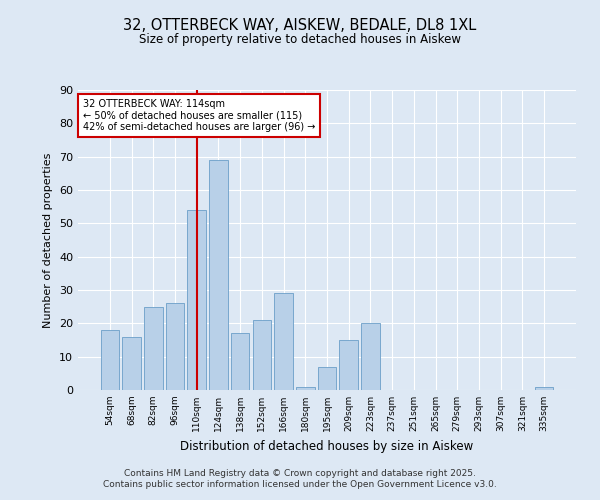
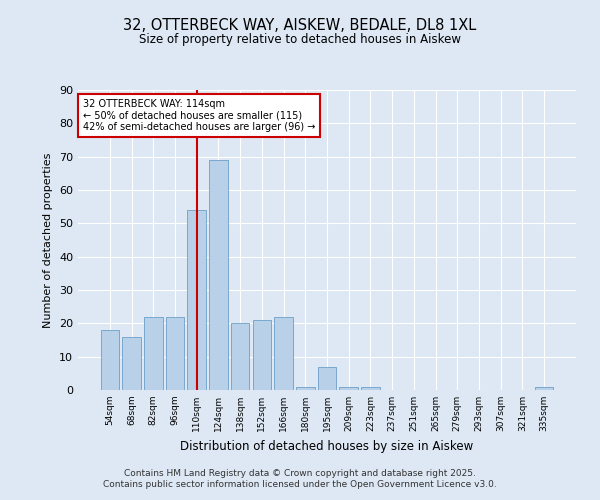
82sqm: 25 -> 22
96sqm: 26 -> 22
138sqm: 17 -> 20
166sqm: 29 -> 22
209sqm: 15 -> 1
223sqm: 20 -> 1
